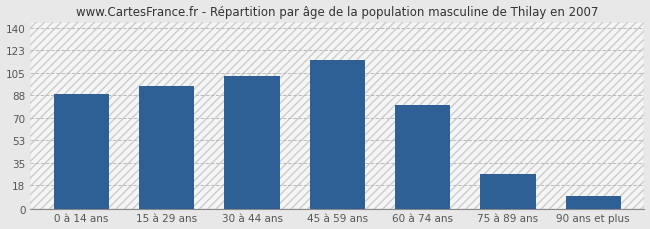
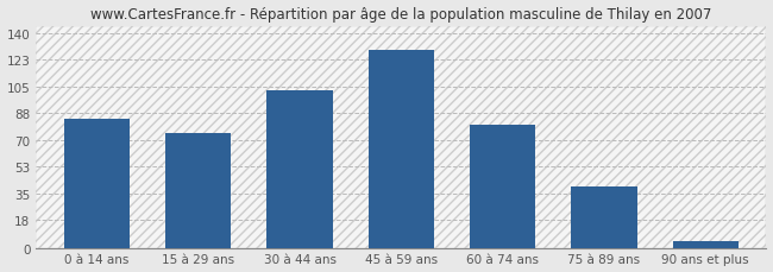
0 à 14 ans: 89 -> 84
15 à 29 ans: 95 -> 75
45 à 59 ans: 115 -> 129
75 à 89 ans: 27 -> 40
90 ans et plus: 10 -> 4
